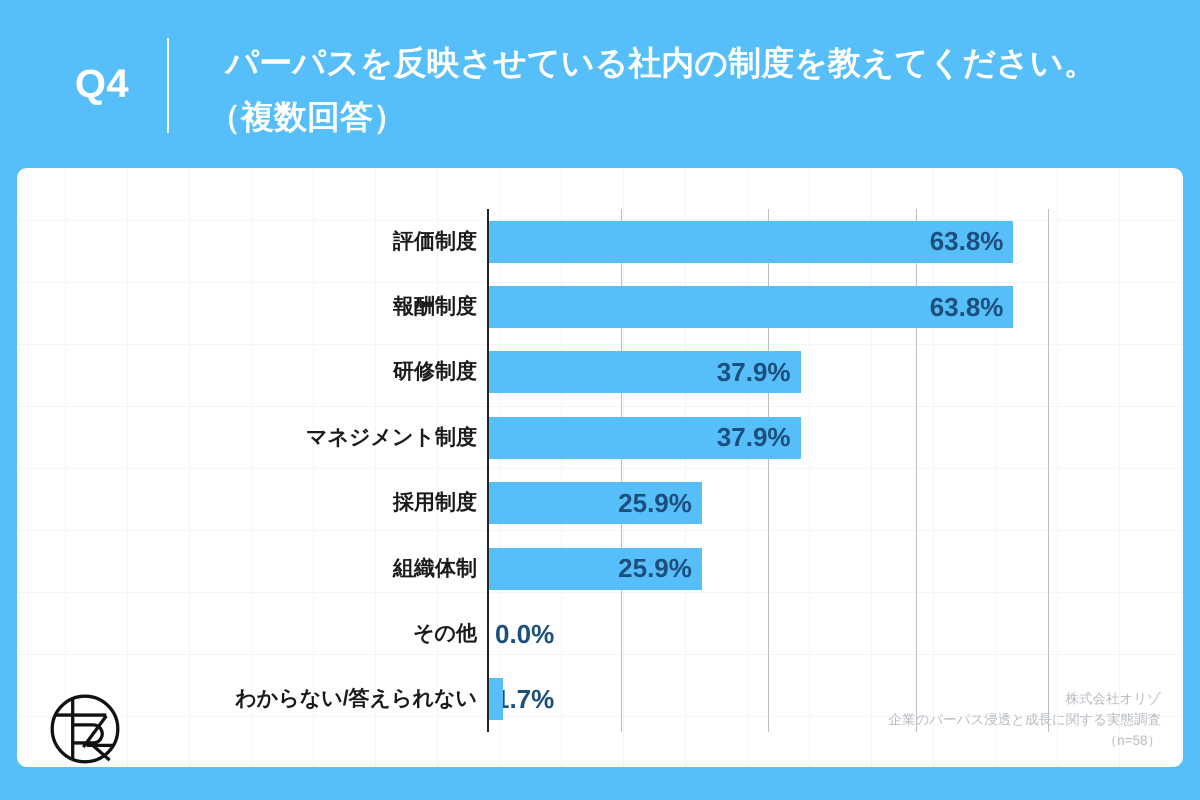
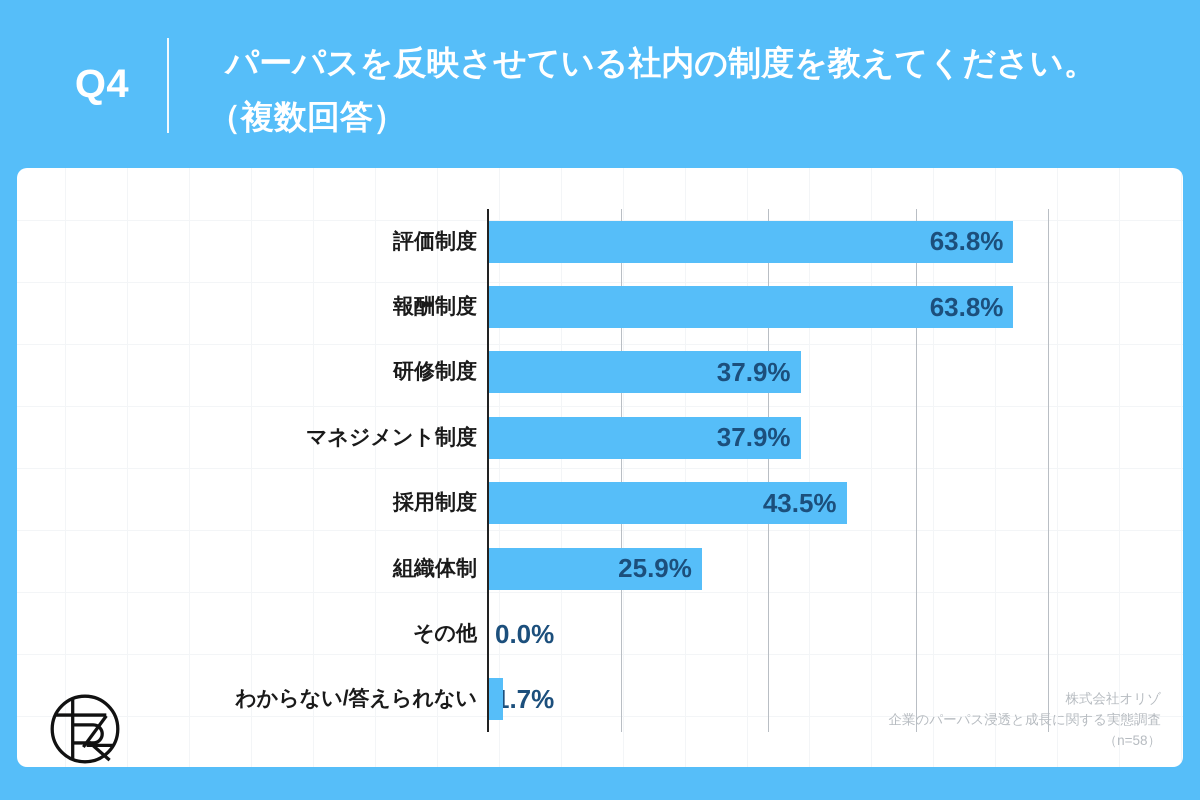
採用制度: 25.9% -> 43.5%
